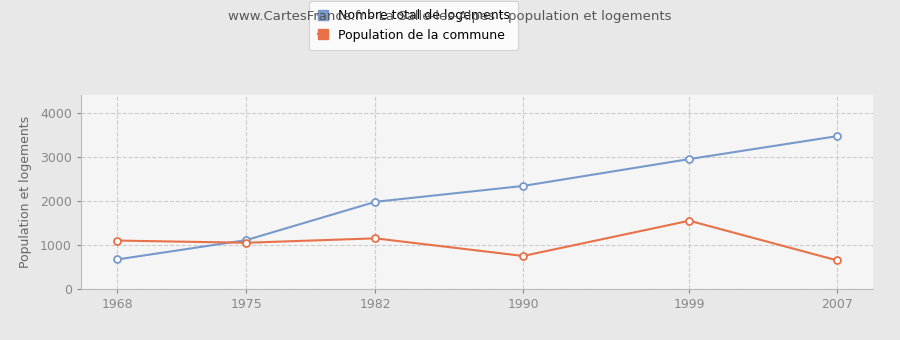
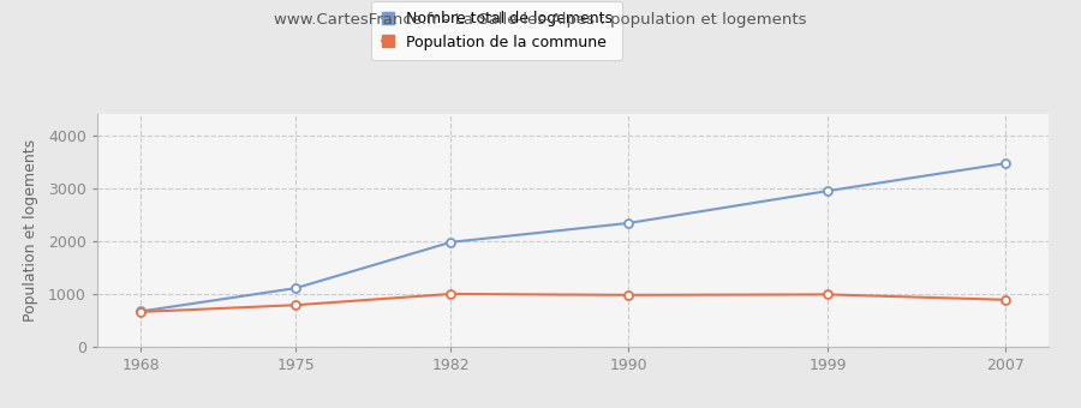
Population de la commune/1968: 1100 -> 660
Population de la commune/1975: 1050 -> 790
Population de la commune/1982: 1150 -> 1000
Population de la commune/1990: 750 -> 980
Population de la commune/1999: 1550 -> 990
Population de la commune/2007: 650 -> 890
